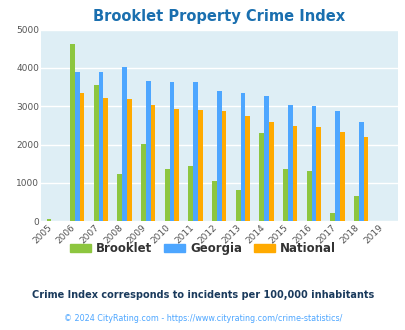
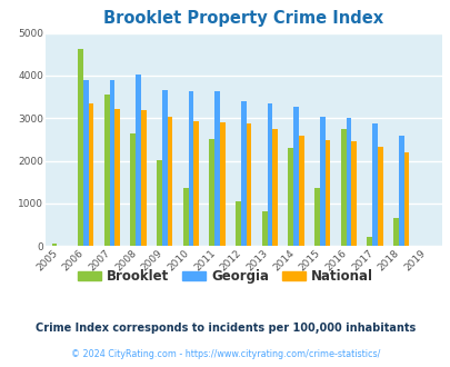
Brooklet/2008: 1220 -> 2650
Brooklet/2011: 1450 -> 2500
Brooklet/2016: 1320 -> 2750
